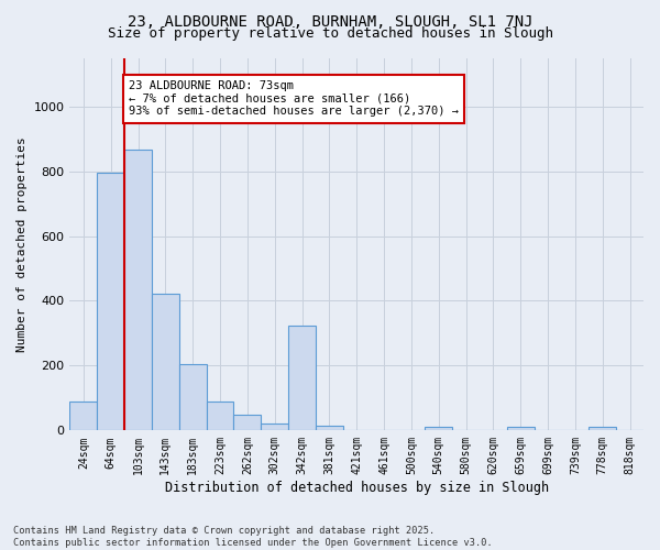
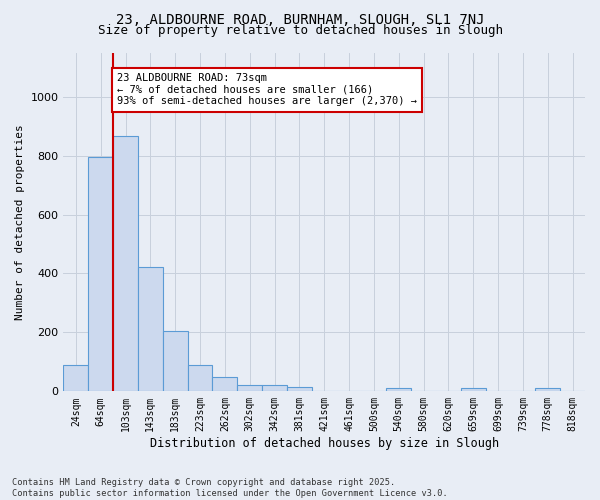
342sqm: 325 -> 20
